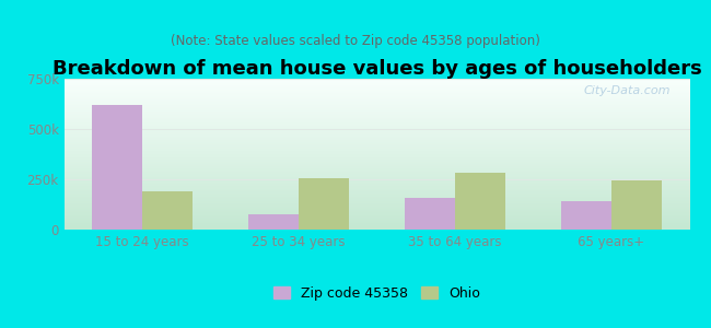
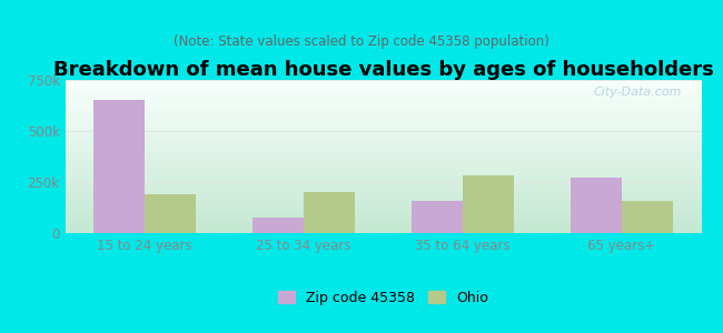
Zip code 45358/15 to 24 years: 620k -> 650k
Ohio/25 to 34 years: 260k -> 200k
Zip code 45358/65 years+: 140k -> 270k
Ohio/65 years+: 240k -> 160k
